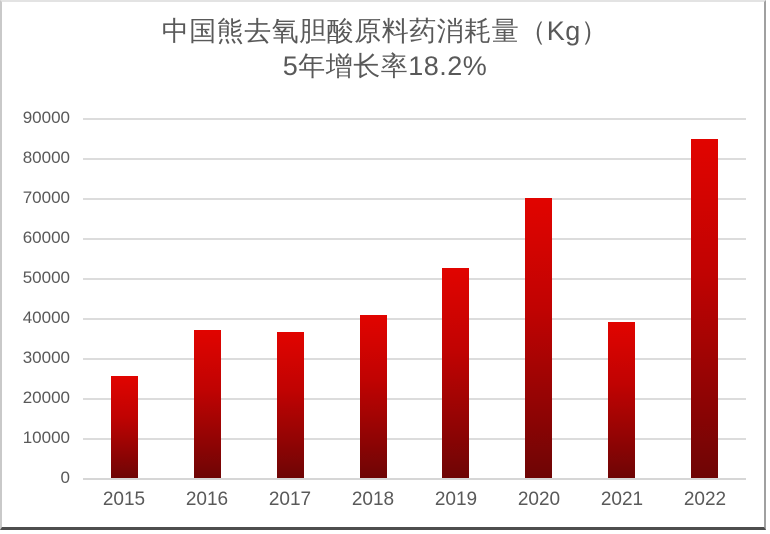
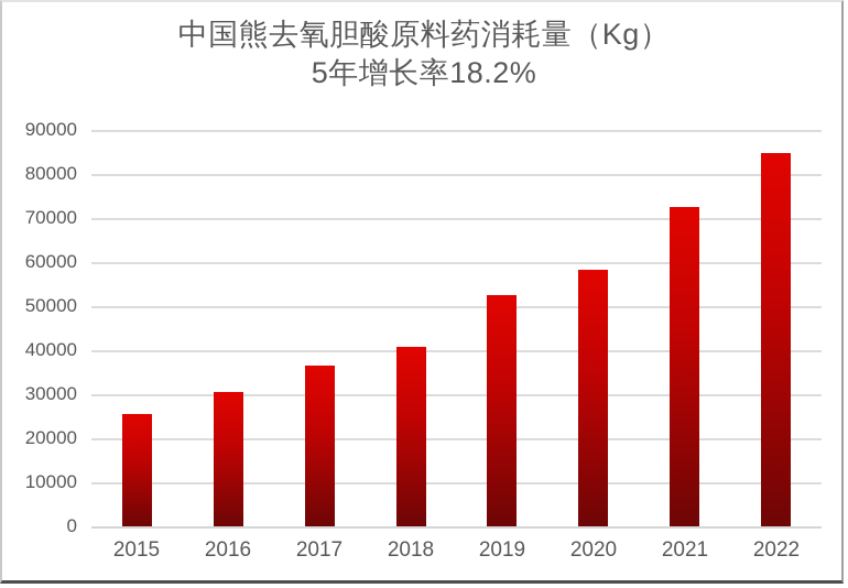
2016: 37000 -> 30000
2020: 70000 -> 58000
2021: 39000 -> 72000
